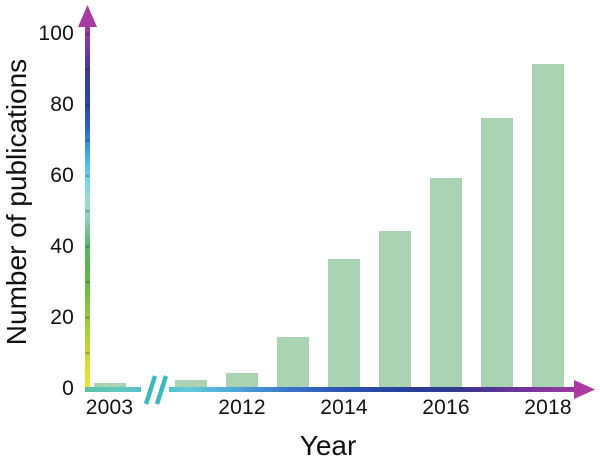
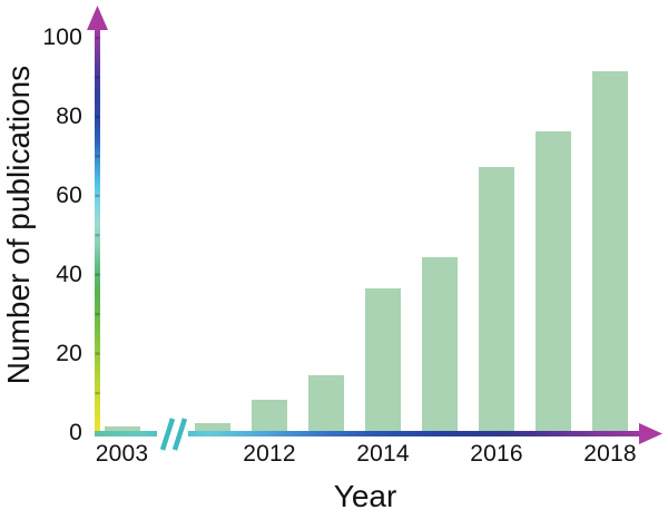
2012: 4 -> 8
2016: 59 -> 67
